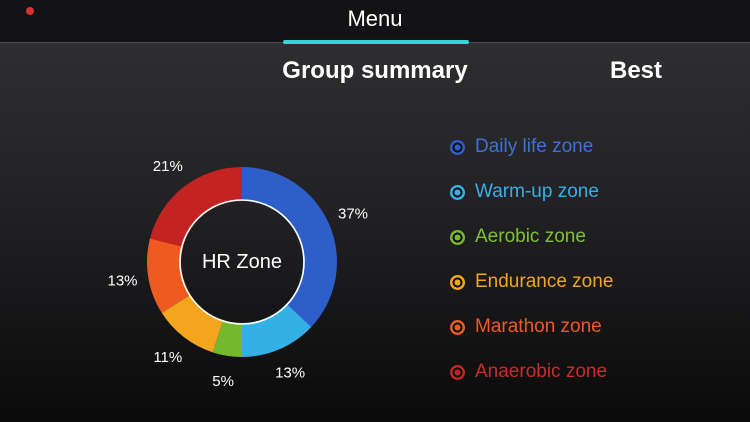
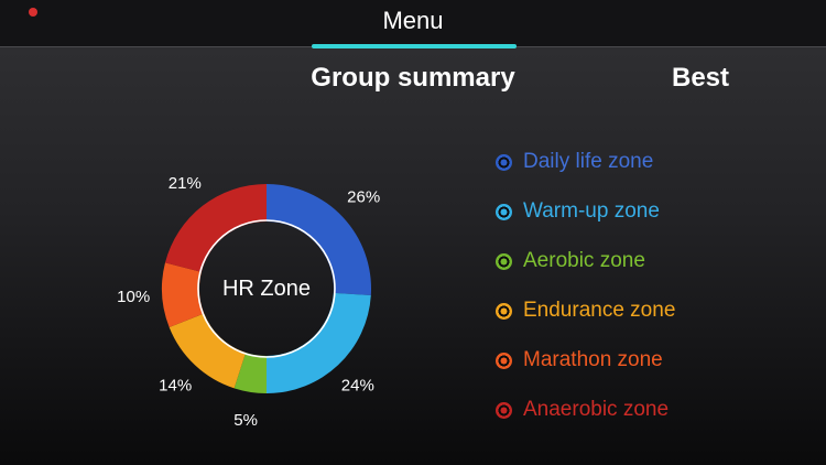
Daily life zone: 37% -> 26%
Warm-up zone: 13% -> 24%
Endurance zone: 11% -> 14%
Marathon zone: 13% -> 10%
